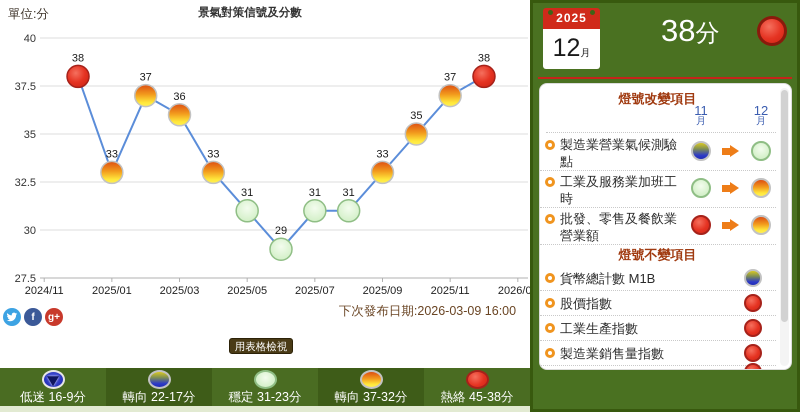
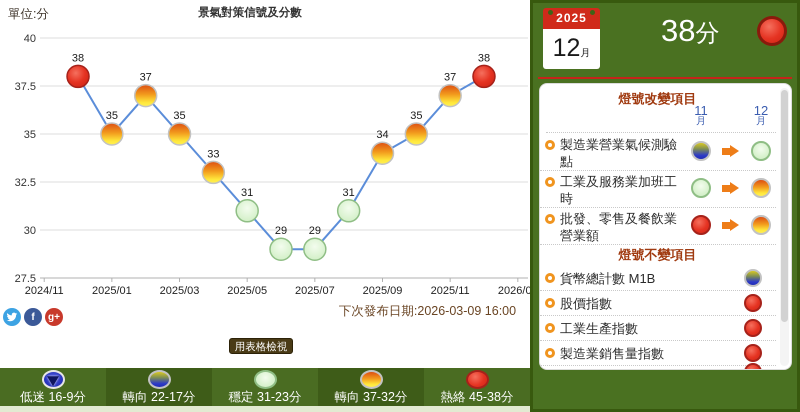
2025/01: 33 -> 35
2025/03: 36 -> 35
2025/07: 31 -> 29
2025/09: 33 -> 34
